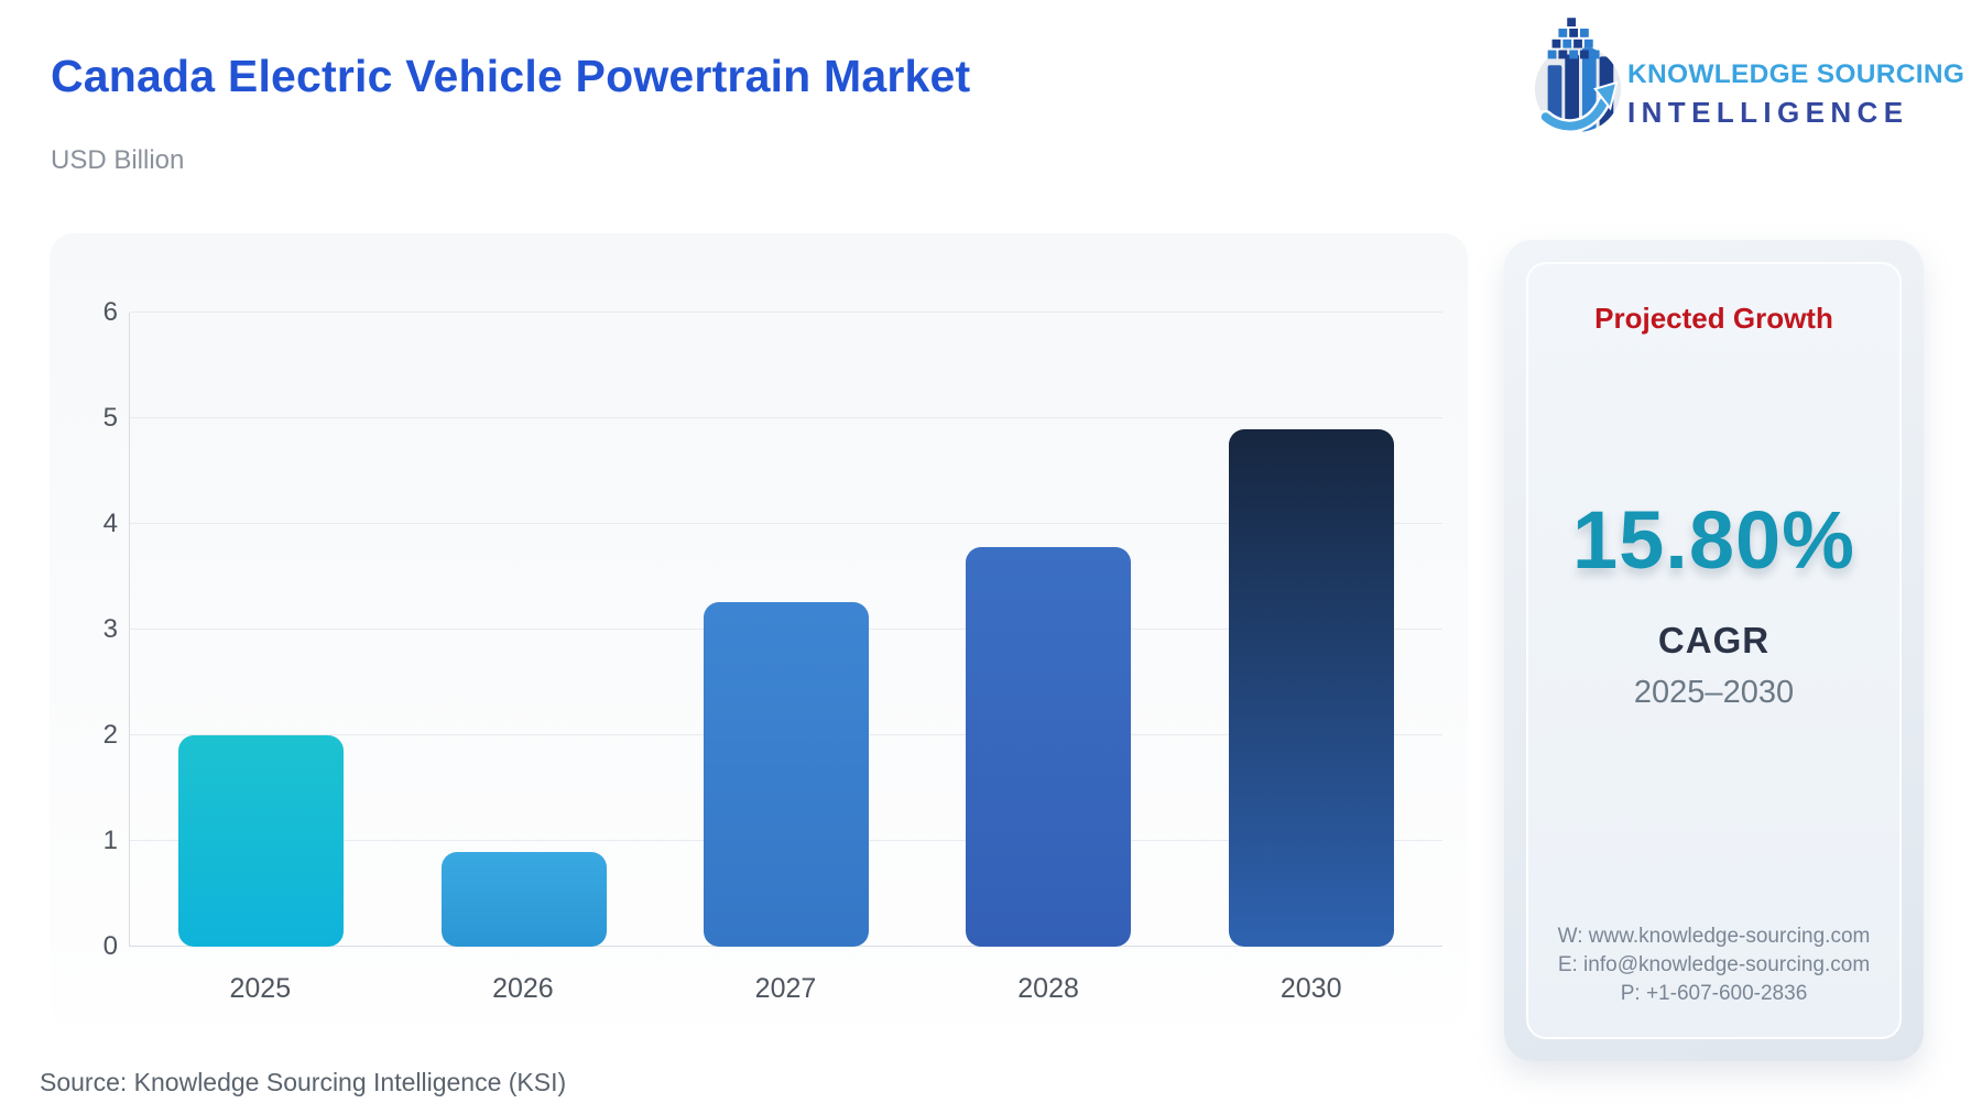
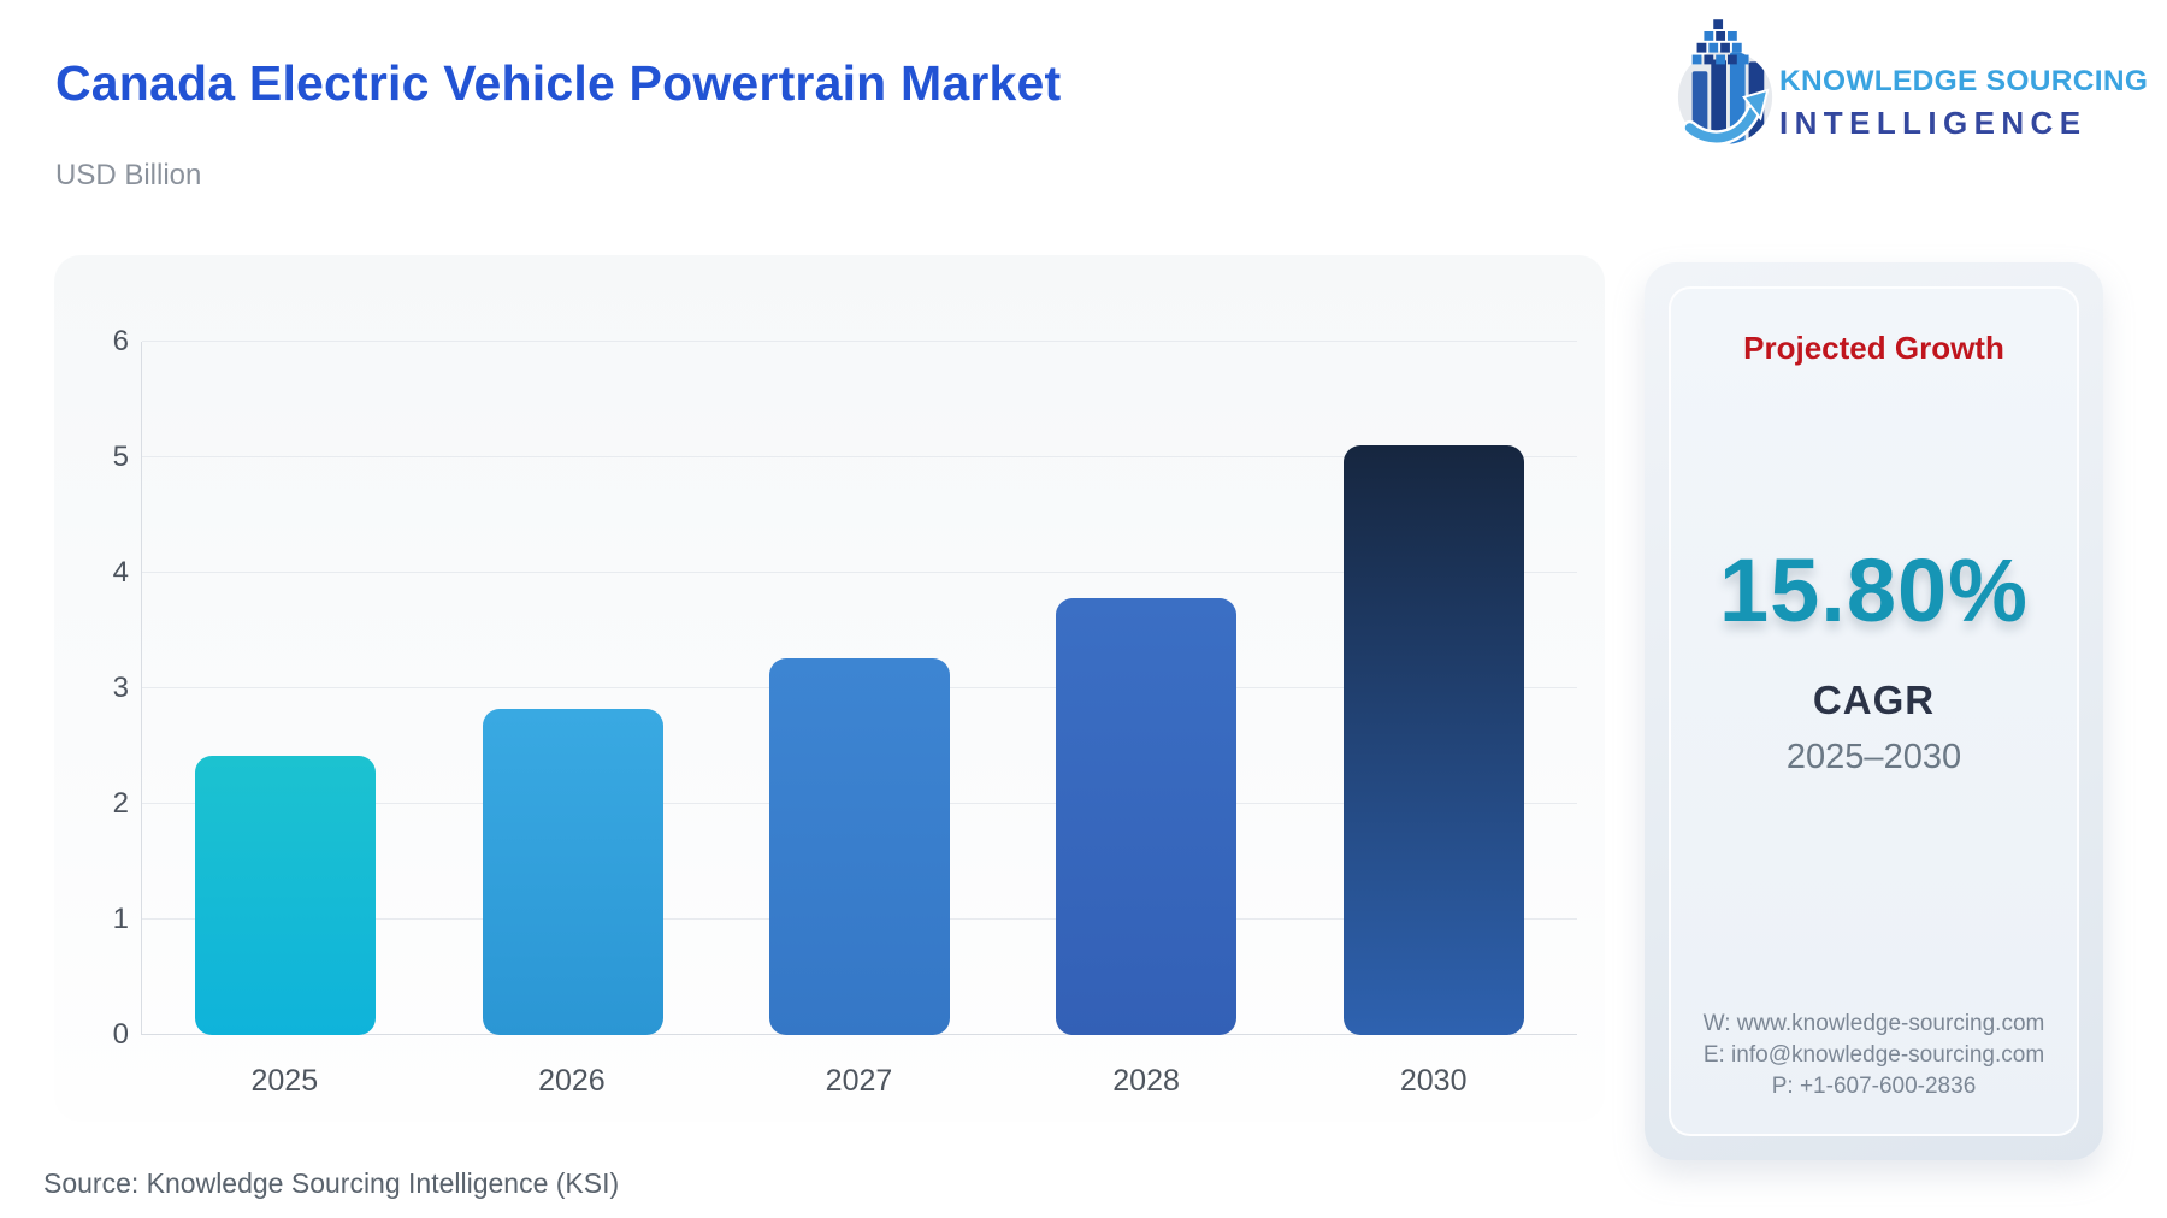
2025: 2.0 -> 2.4
2026: 0.9 -> 2.8
2030: 4.9 -> 5.1
